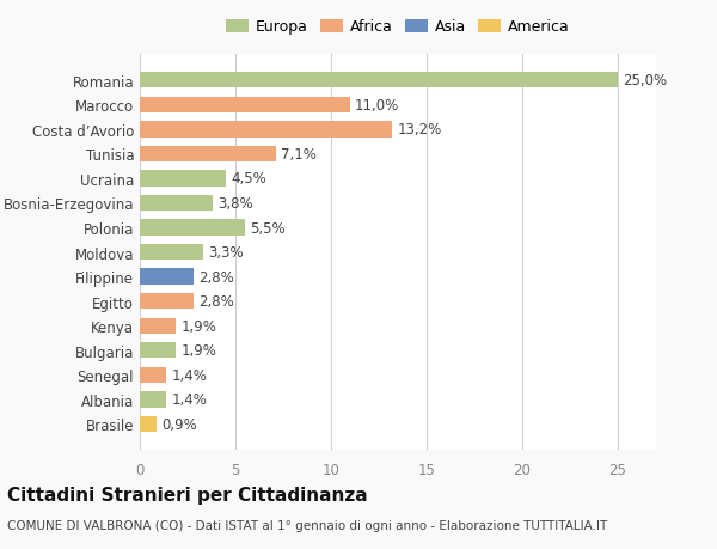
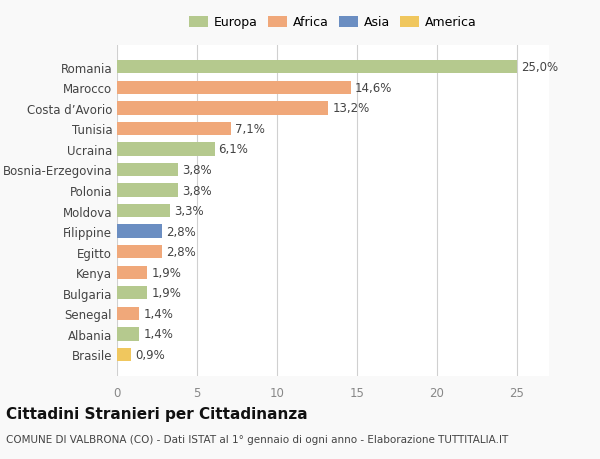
Marocco: 11,0% -> 14,6%
Ucraina: 4,5% -> 6,1%
Polonia: 5,5% -> 3,8%
